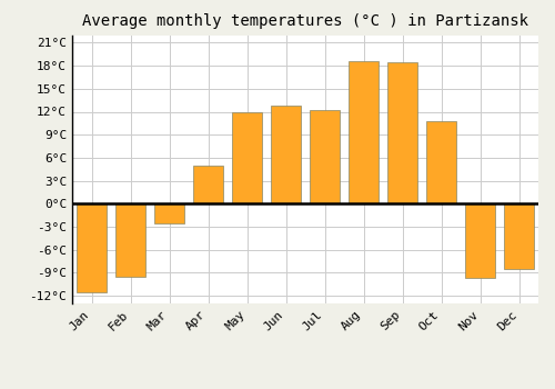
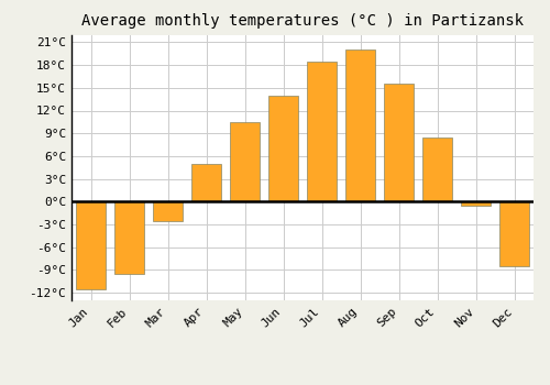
May: 12.0°C -> 10.5°C
Jun: 12.8°C -> 14.0°C
Jul: 12.2°C -> 18.5°C
Aug: 18.6°C -> 20.0°C
Sep: 18.4°C -> 15.5°C
Oct: 10.8°C -> 8.5°C
Nov: -9.6°C -> -0.5°C
